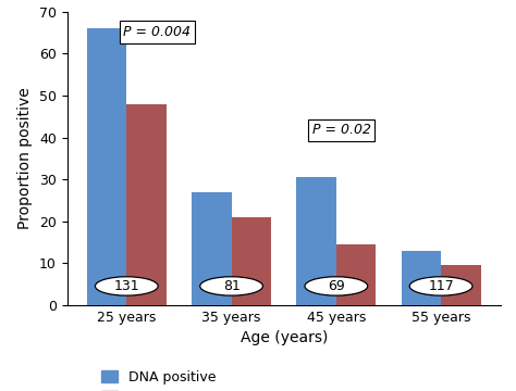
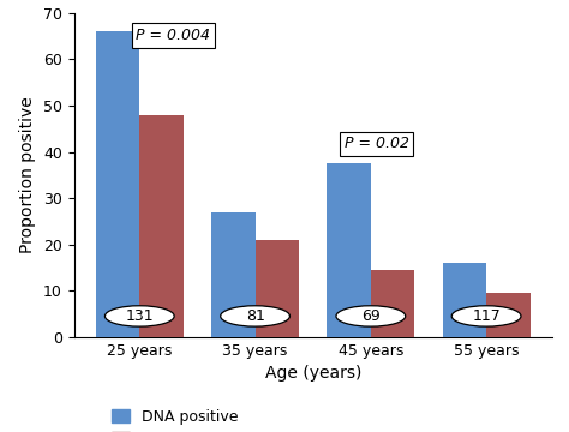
DNA positive/45 years: 30.5 -> 37.5
DNA positive/55 years: 13.0 -> 16.0
